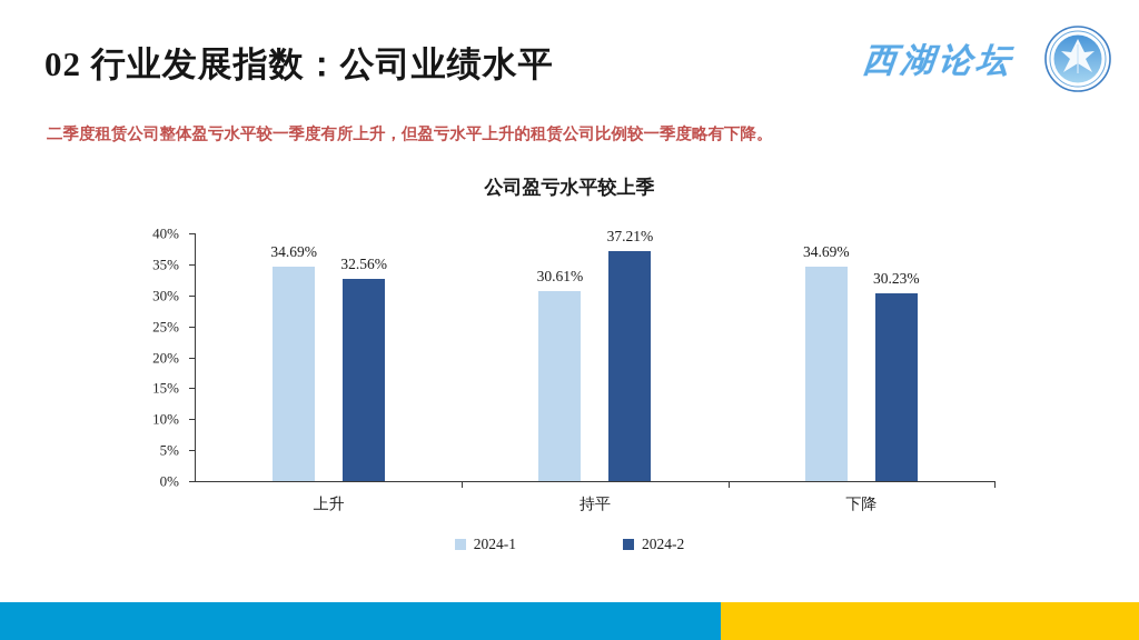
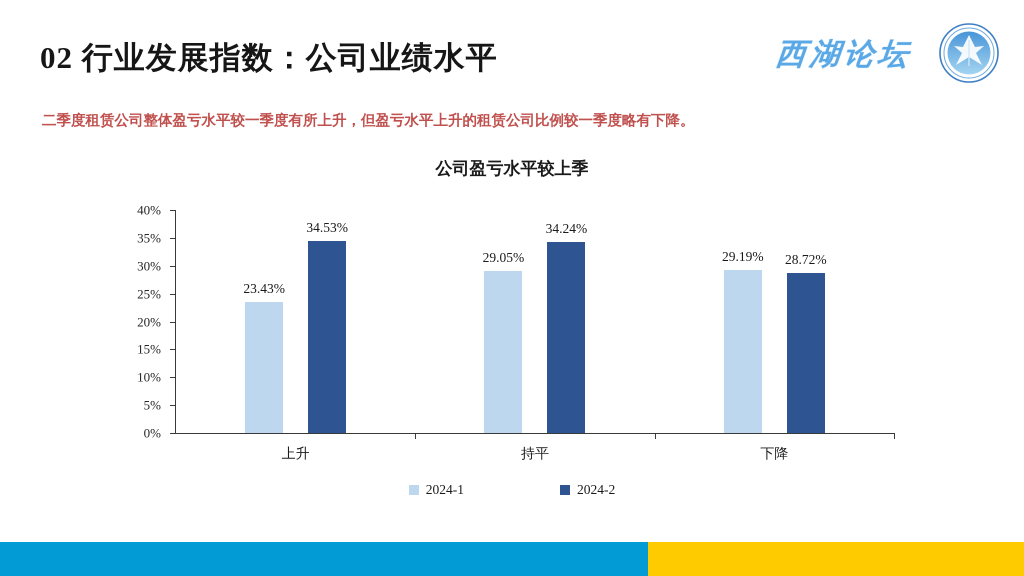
2024-1/上升: 34.69% -> 23.43%
2024-2/上升: 32.56% -> 34.53%
2024-1/持平: 30.61% -> 29.05%
2024-2/持平: 37.21% -> 34.24%
2024-1/下降: 34.69% -> 29.19%
2024-2/下降: 30.23% -> 28.72%
